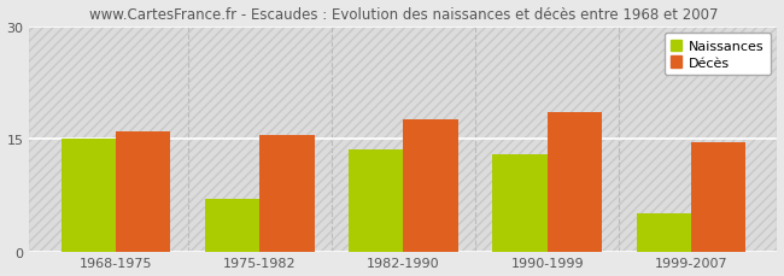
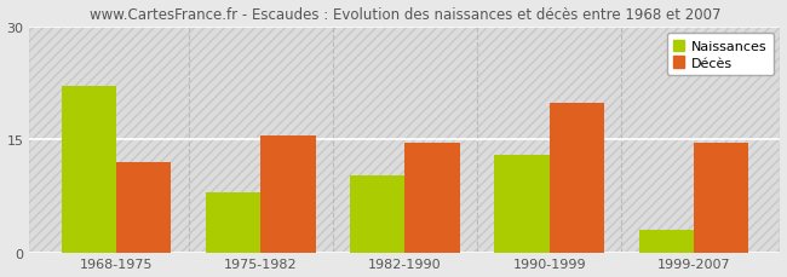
Naissances/1968-1975: 15.0 -> 22.0
Décès/1968-1975: 16.0 -> 12.0
Naissances/1975-1982: 7.0 -> 8.0
Naissances/1982-1990: 13.5 -> 10.2
Décès/1982-1990: 17.5 -> 14.6
Décès/1990-1999: 18.5 -> 19.8
Naissances/1999-2007: 5.0 -> 3.0
